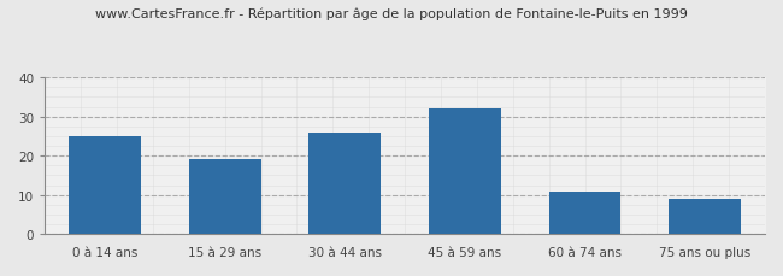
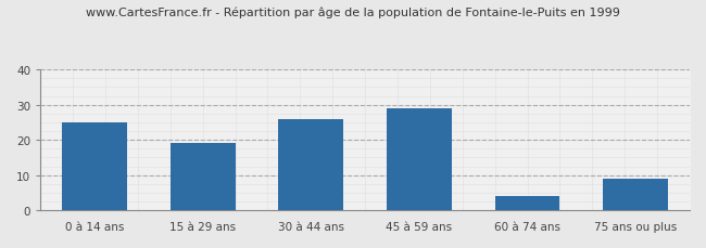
45 à 59 ans: 32 -> 29
60 à 74 ans: 11 -> 4
